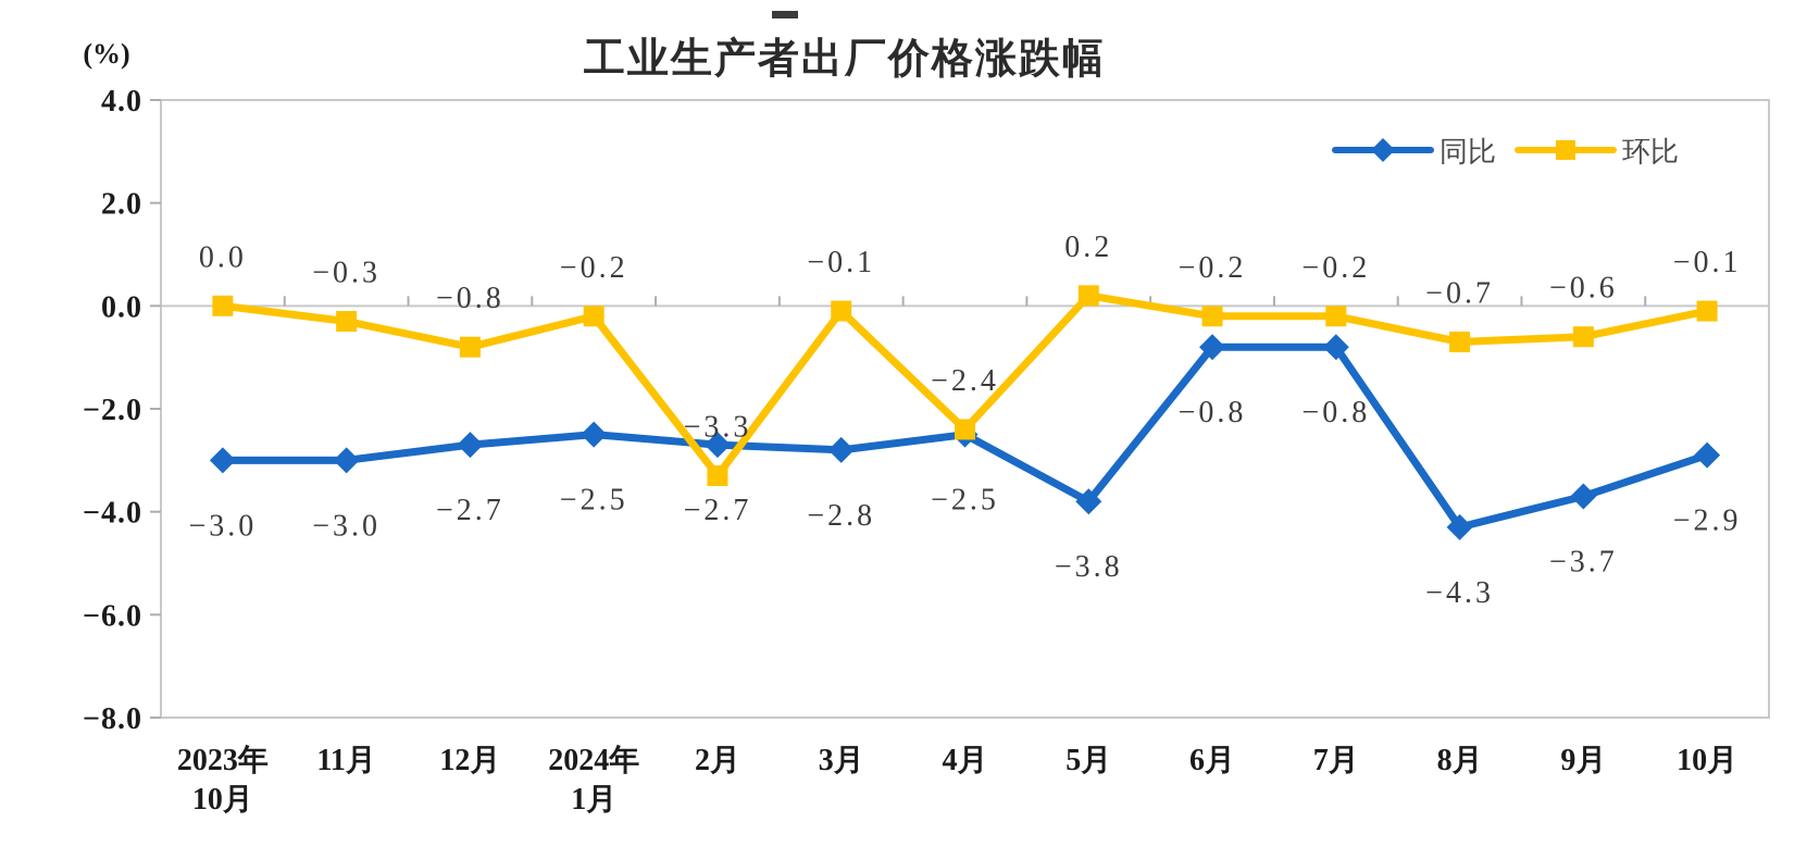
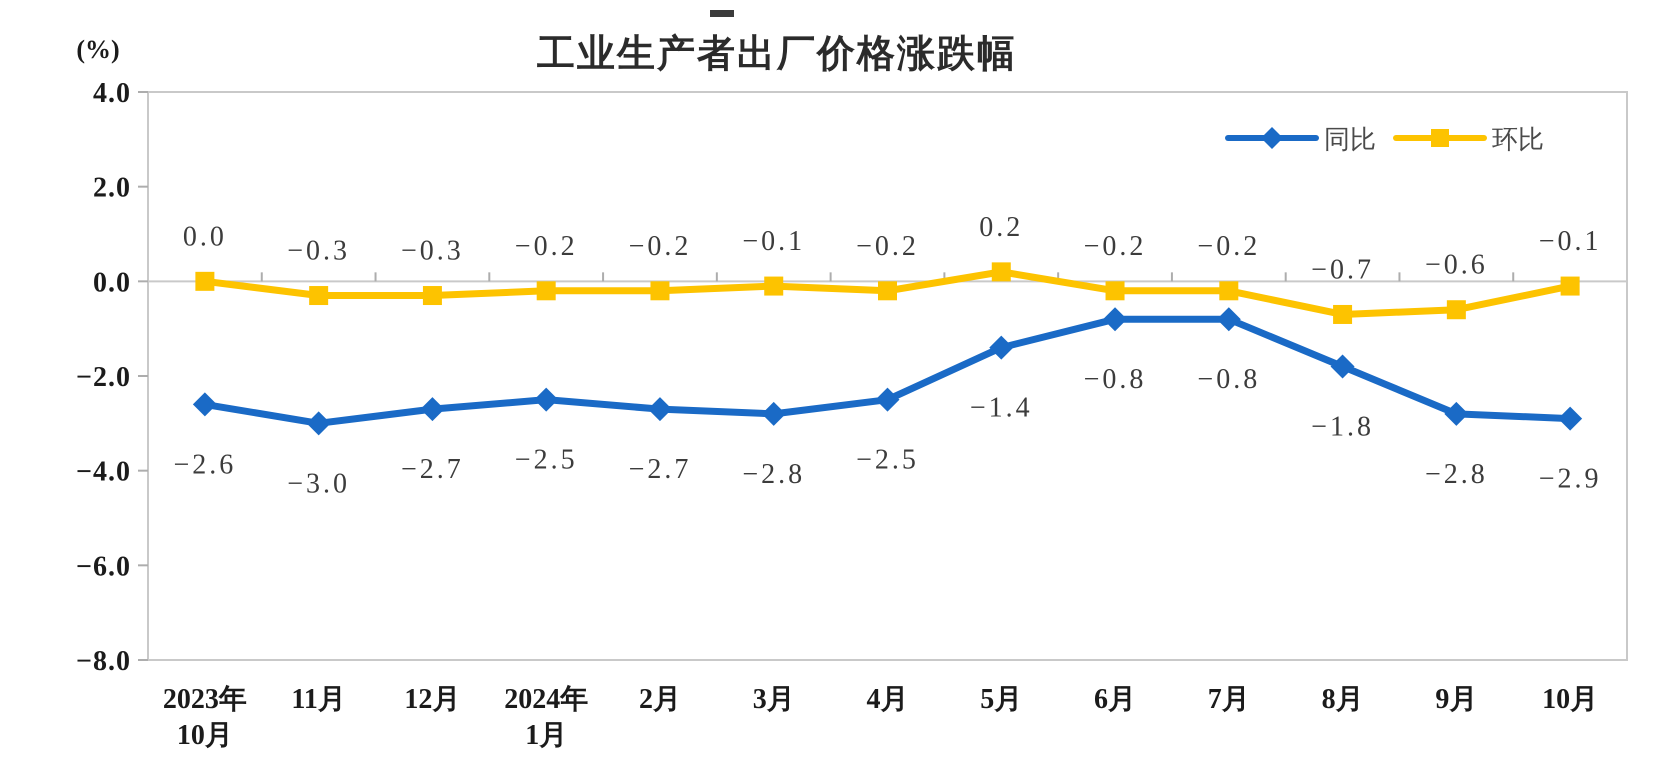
同比/2023年 10月: −3.0 -> −2.6
环比/12月: −0.8 -> −0.3
环比/2月: −3.3 -> −0.2
环比/4月: −2.4 -> −0.2
同比/5月: −3.8 -> −1.4
同比/8月: −4.3 -> −1.8
同比/9月: −3.7 -> −2.8
